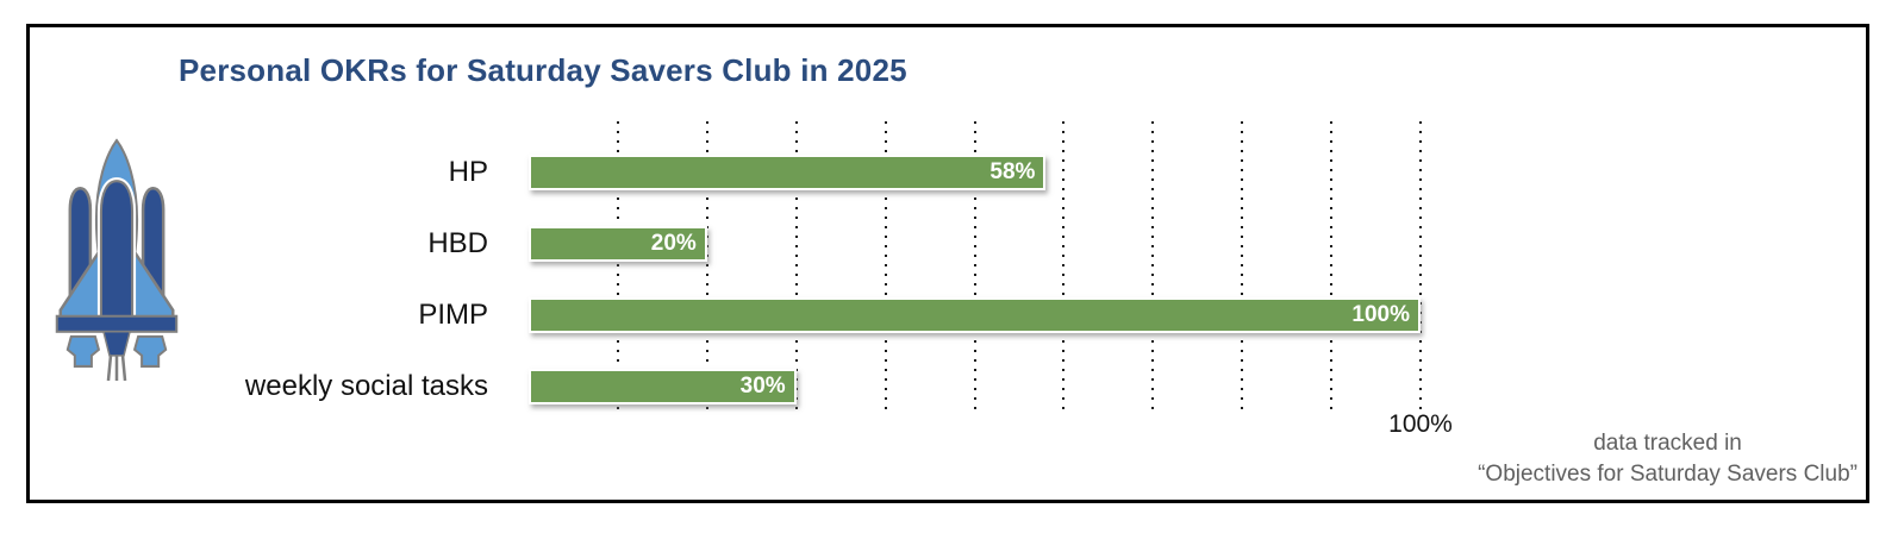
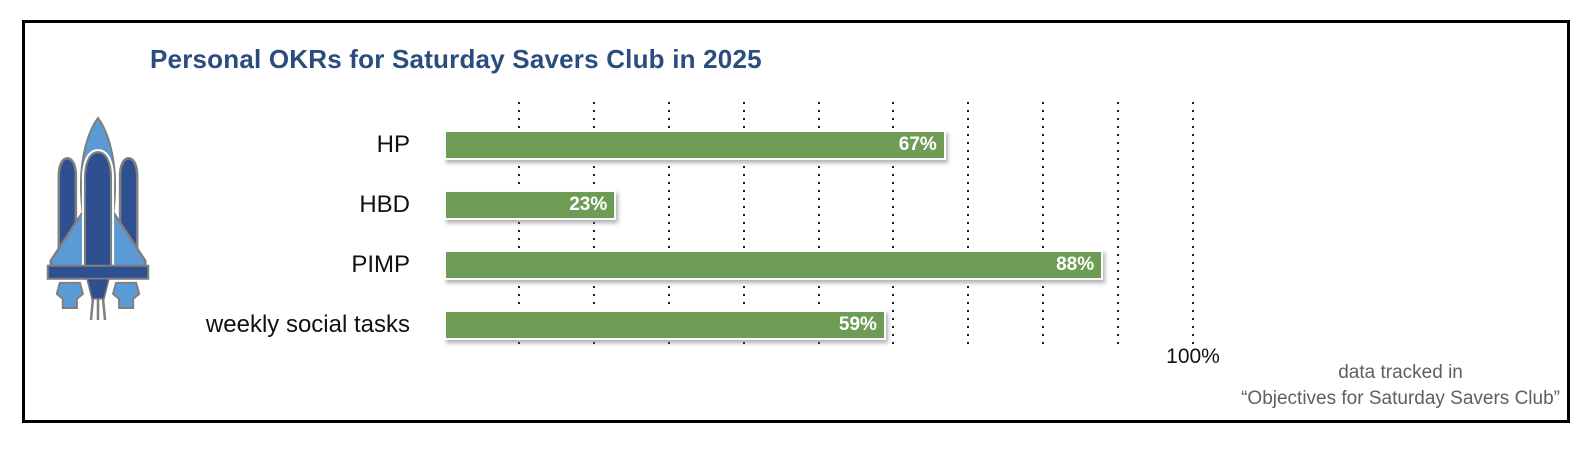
HP: 58% -> 67%
HBD: 20% -> 23%
PIMP: 100% -> 88%
weekly social tasks: 30% -> 59%
